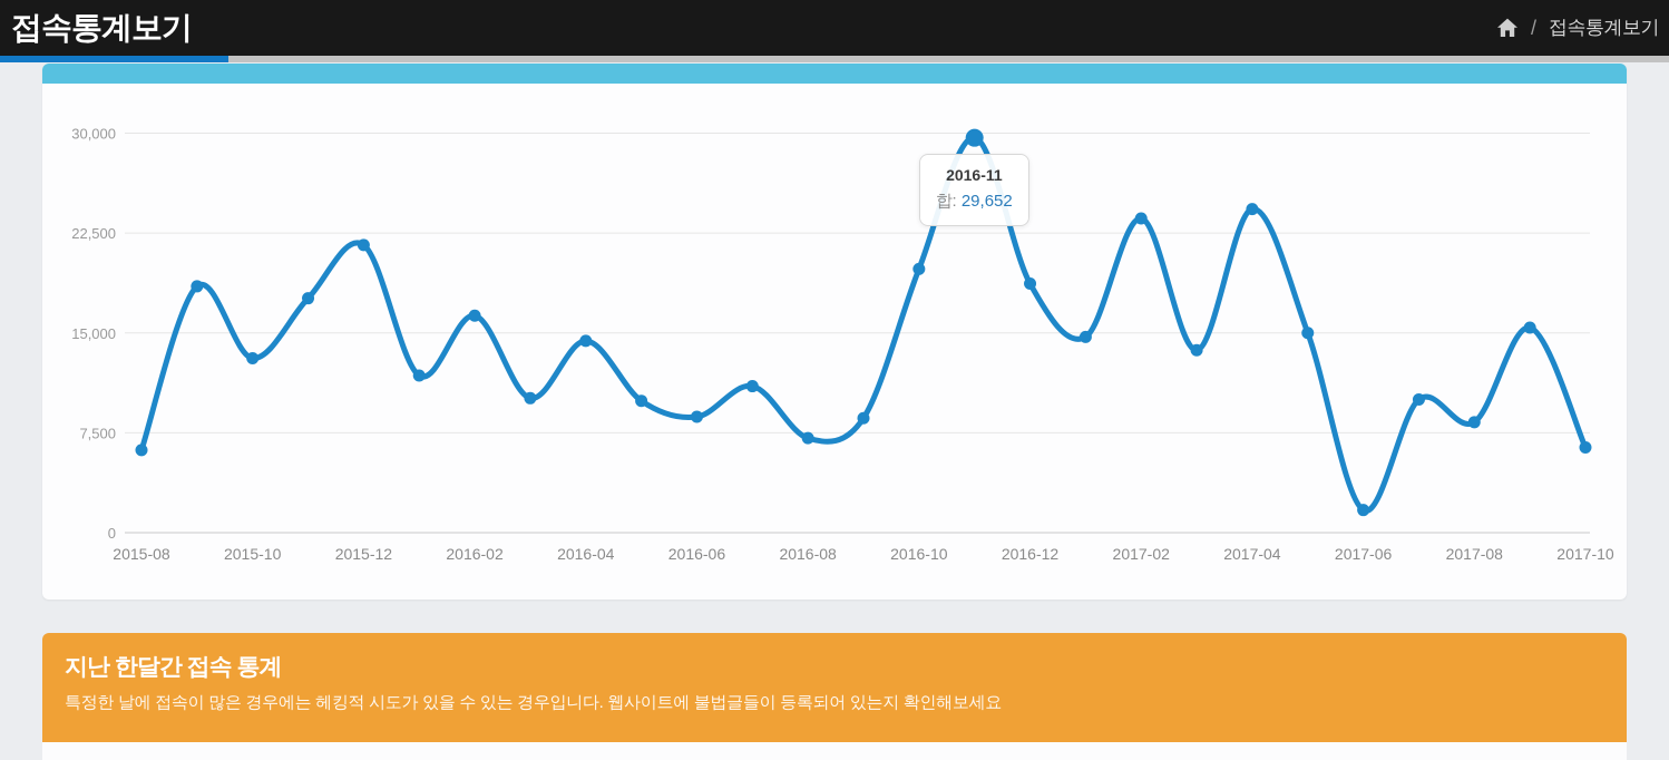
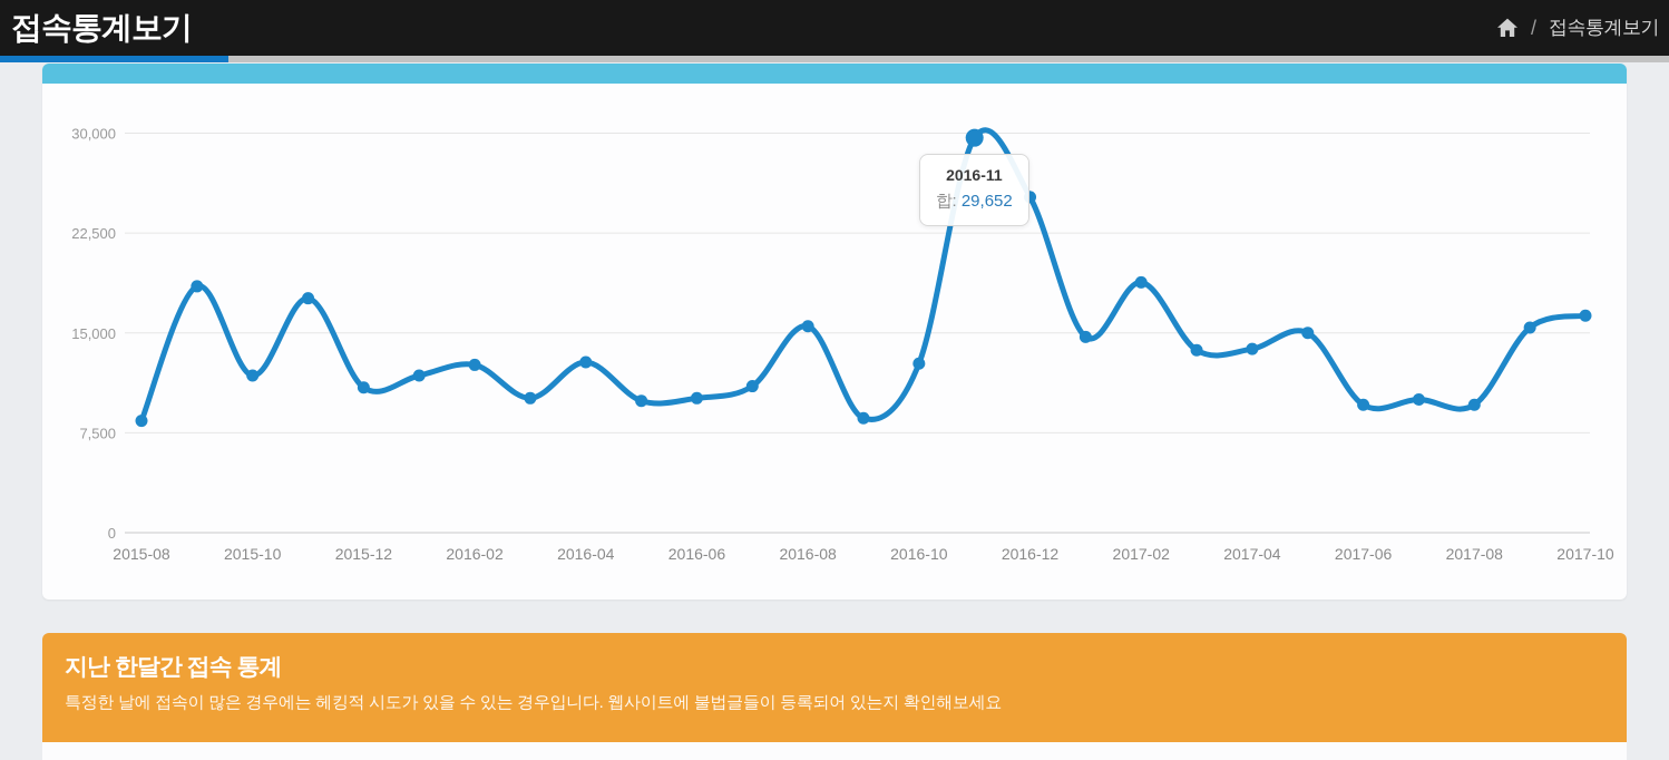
2015-08: 6200 -> 8400
2015-10: 13100 -> 11800
2015-12: 21600 -> 10900
2016-02: 16300 -> 12600
2016-04: 14400 -> 12800
2016-06: 8700 -> 10100
2016-08: 7100 -> 15500
2016-10: 19800 -> 12700
2016-12: 18700 -> 25200
2017-02: 23600 -> 18800
2017-04: 24300 -> 13800
2017-06: 1700 -> 9600
2017-08: 8300 -> 9600
2017-10: 6400 -> 16300
